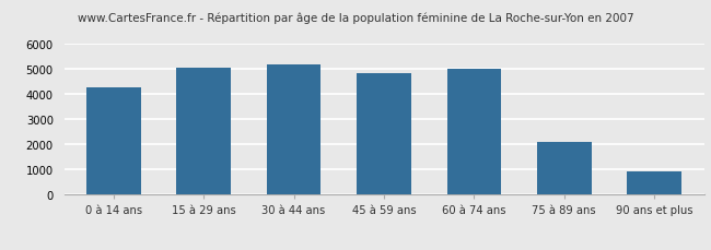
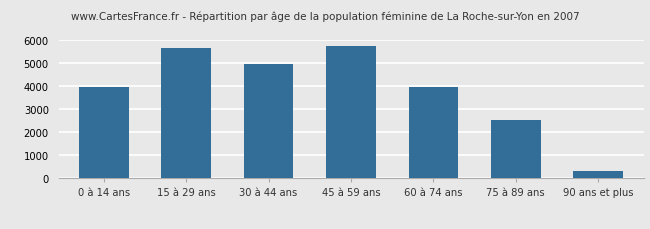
0 à 14 ans: 4300 -> 3980
15 à 29 ans: 5050 -> 5680
30 à 44 ans: 5200 -> 4970
45 à 59 ans: 4850 -> 5760
60 à 74 ans: 5000 -> 3990
75 à 89 ans: 2100 -> 2530
90 ans et plus: 950 -> 330
